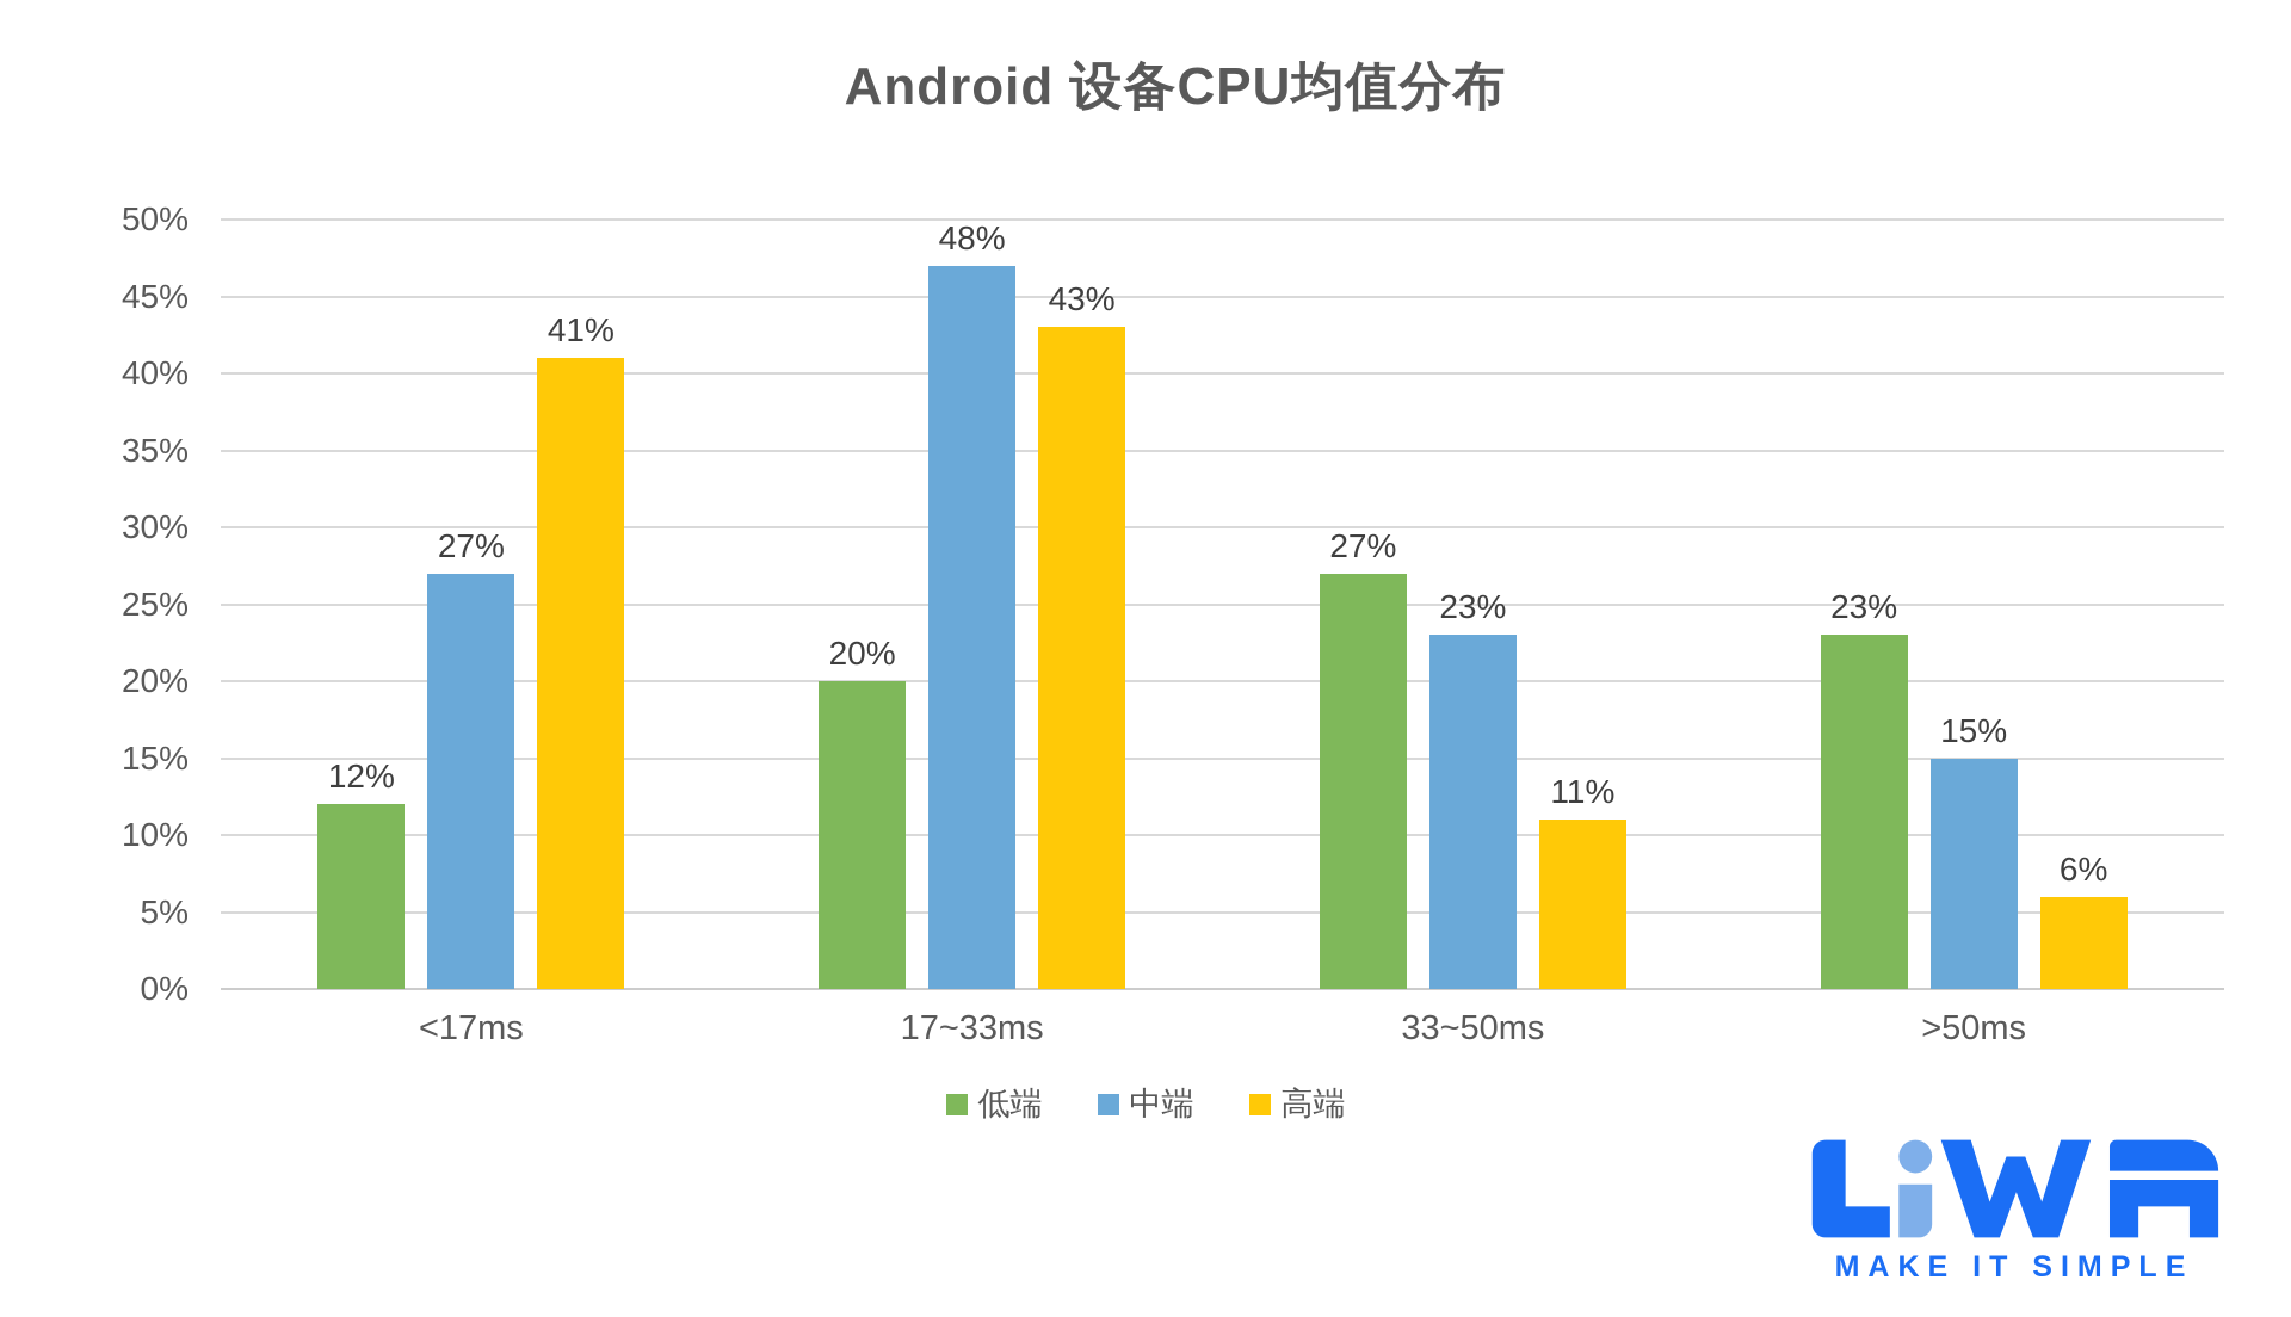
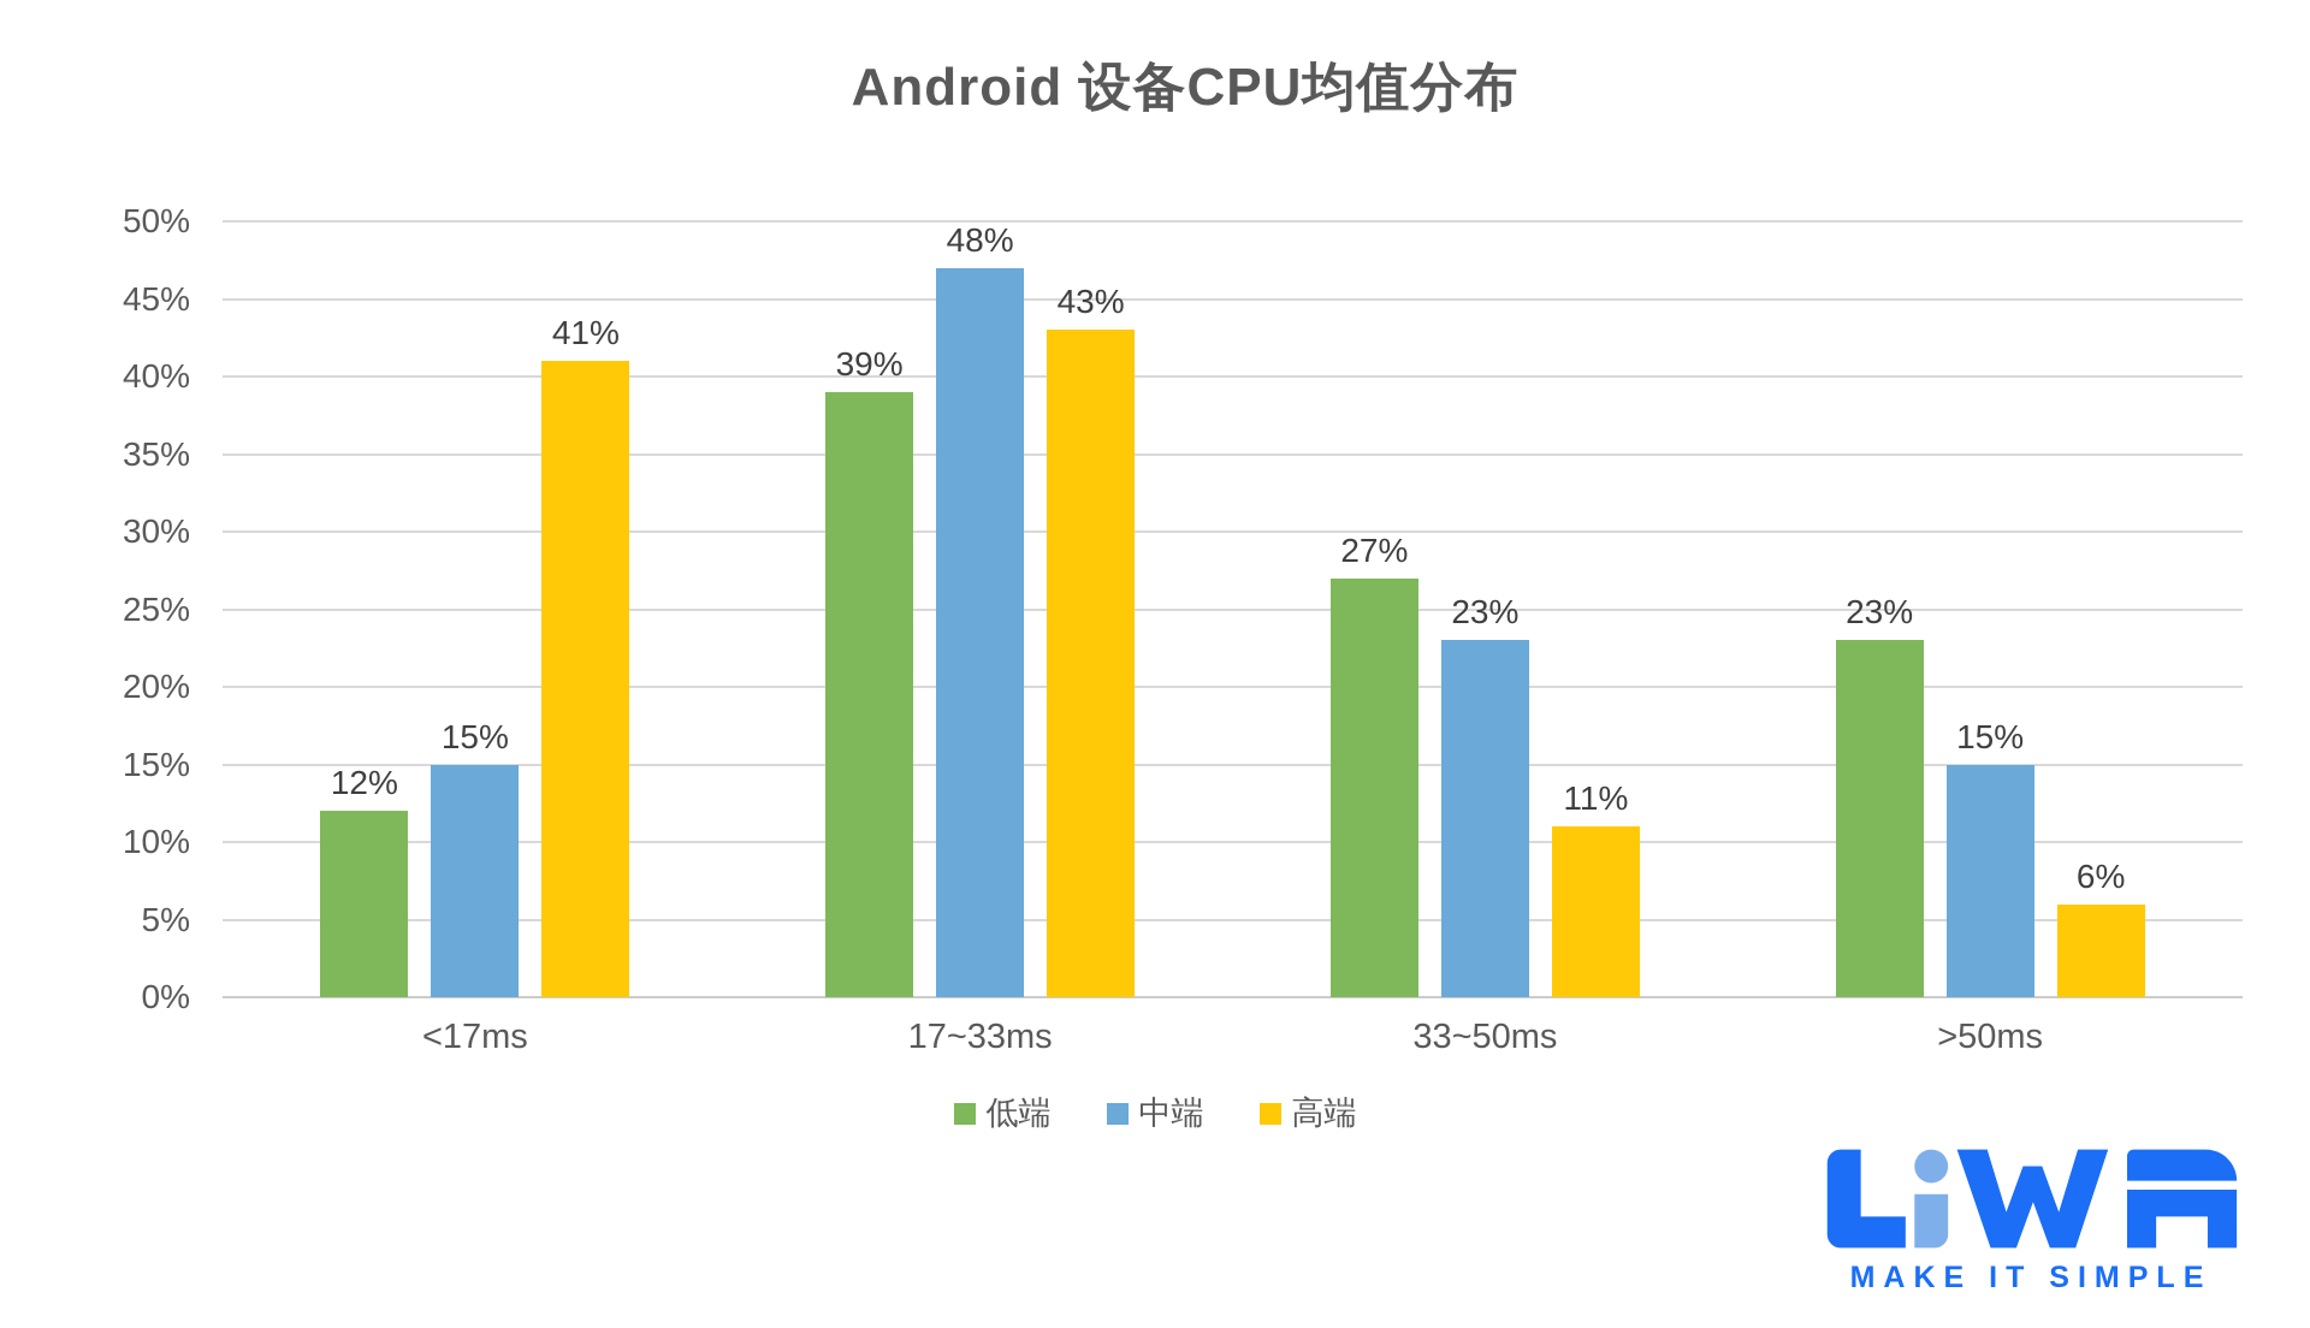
中端/<17ms: 27% -> 15%
低端/17~33ms: 20% -> 39%
